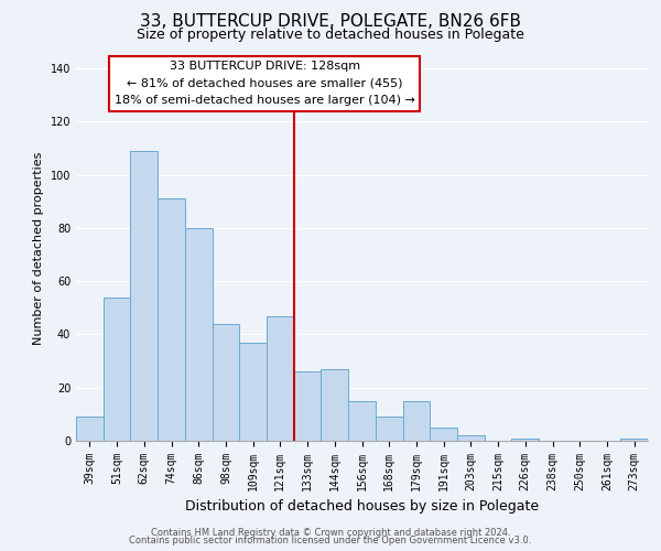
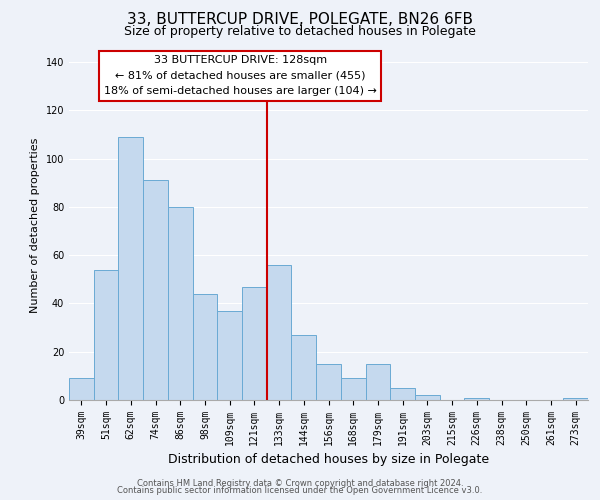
133sqm: 26 -> 56
